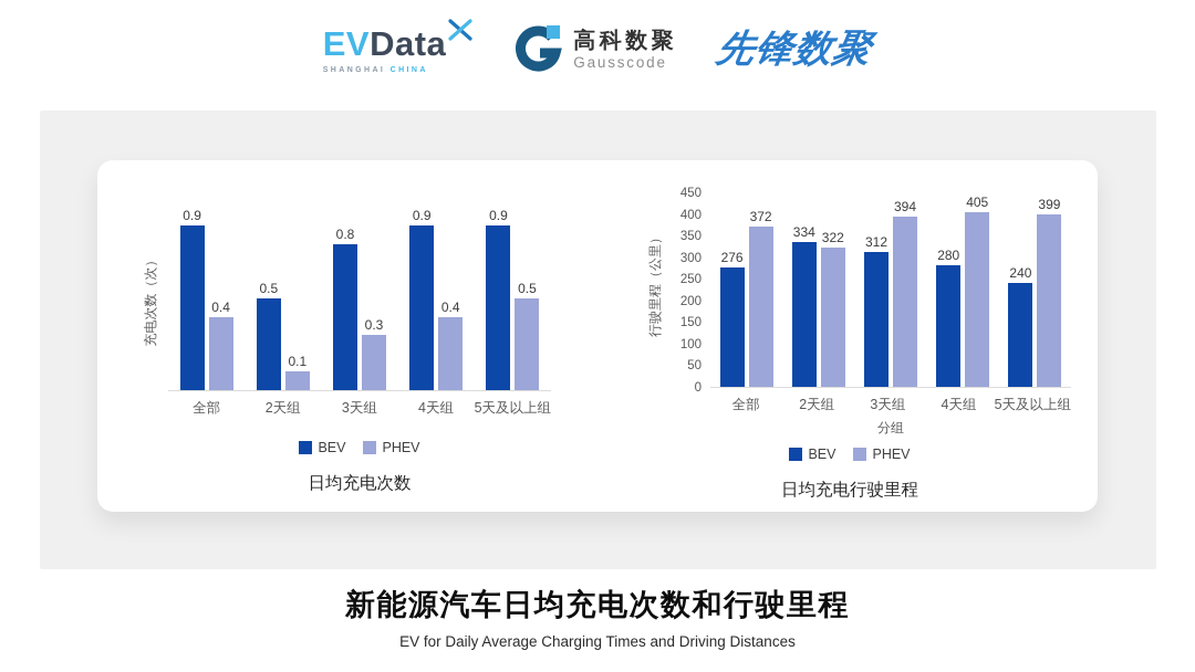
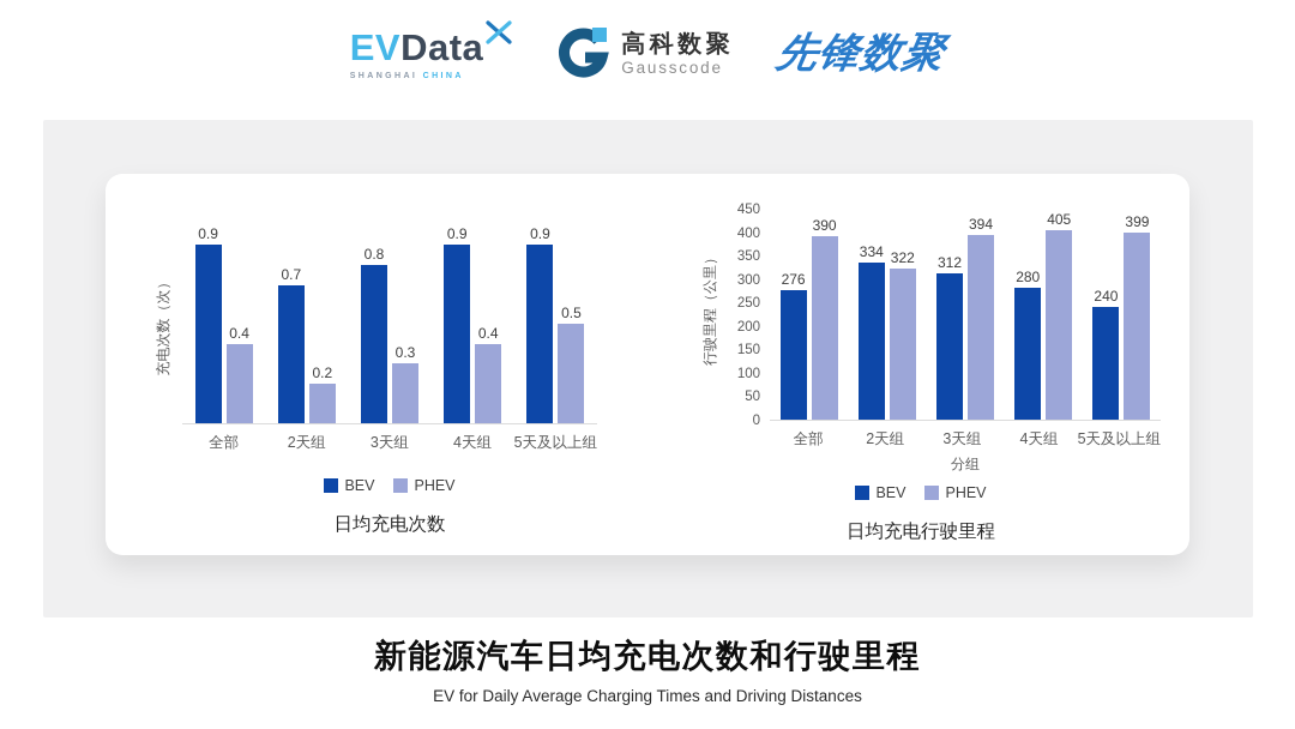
日均充电次数/BEV/2天组: 0.5 -> 0.7
日均充电次数/PHEV/2天组: 0.1 -> 0.2
日均充电行驶里程/PHEV/全部: 372 -> 390
